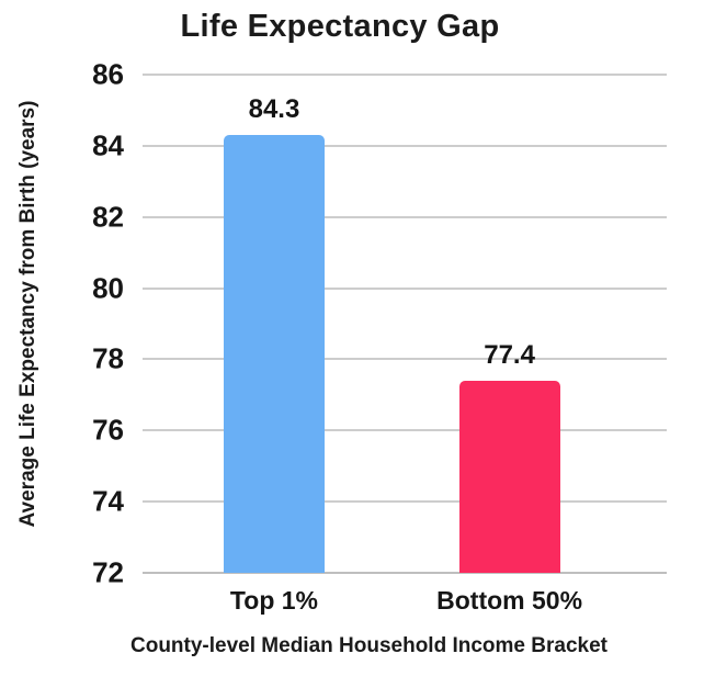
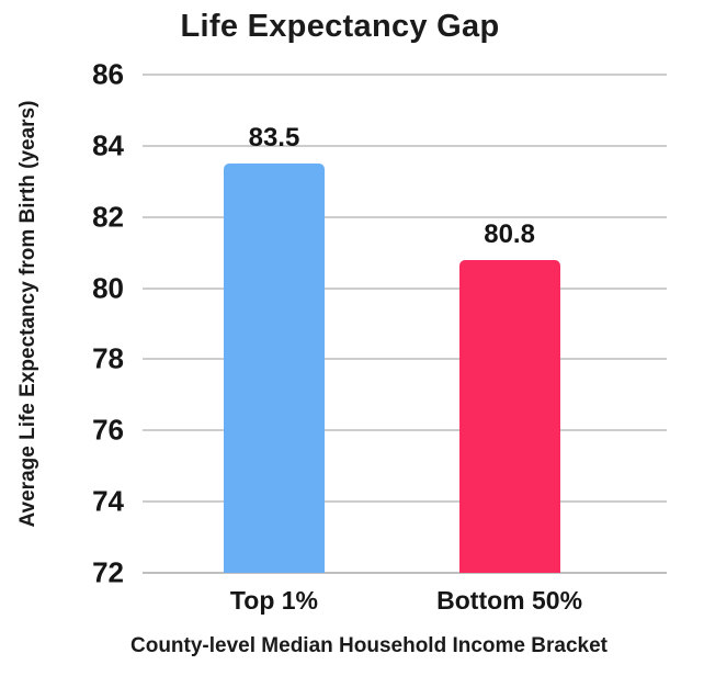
Top 1%: 84.3 -> 83.5
Bottom 50%: 77.4 -> 80.8
